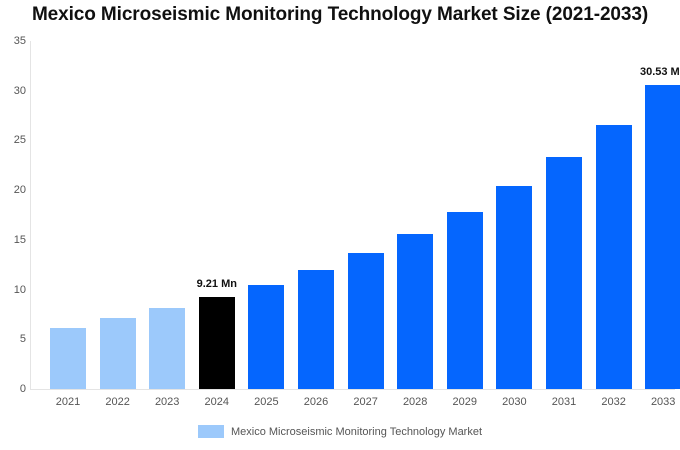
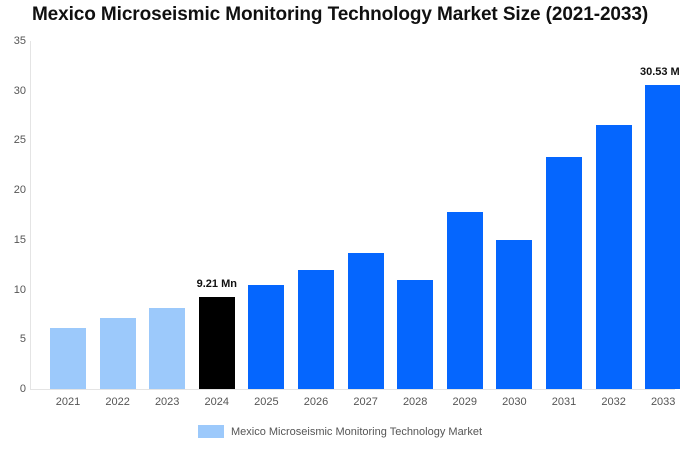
2028: 16 -> 11
2030: 20 -> 15
